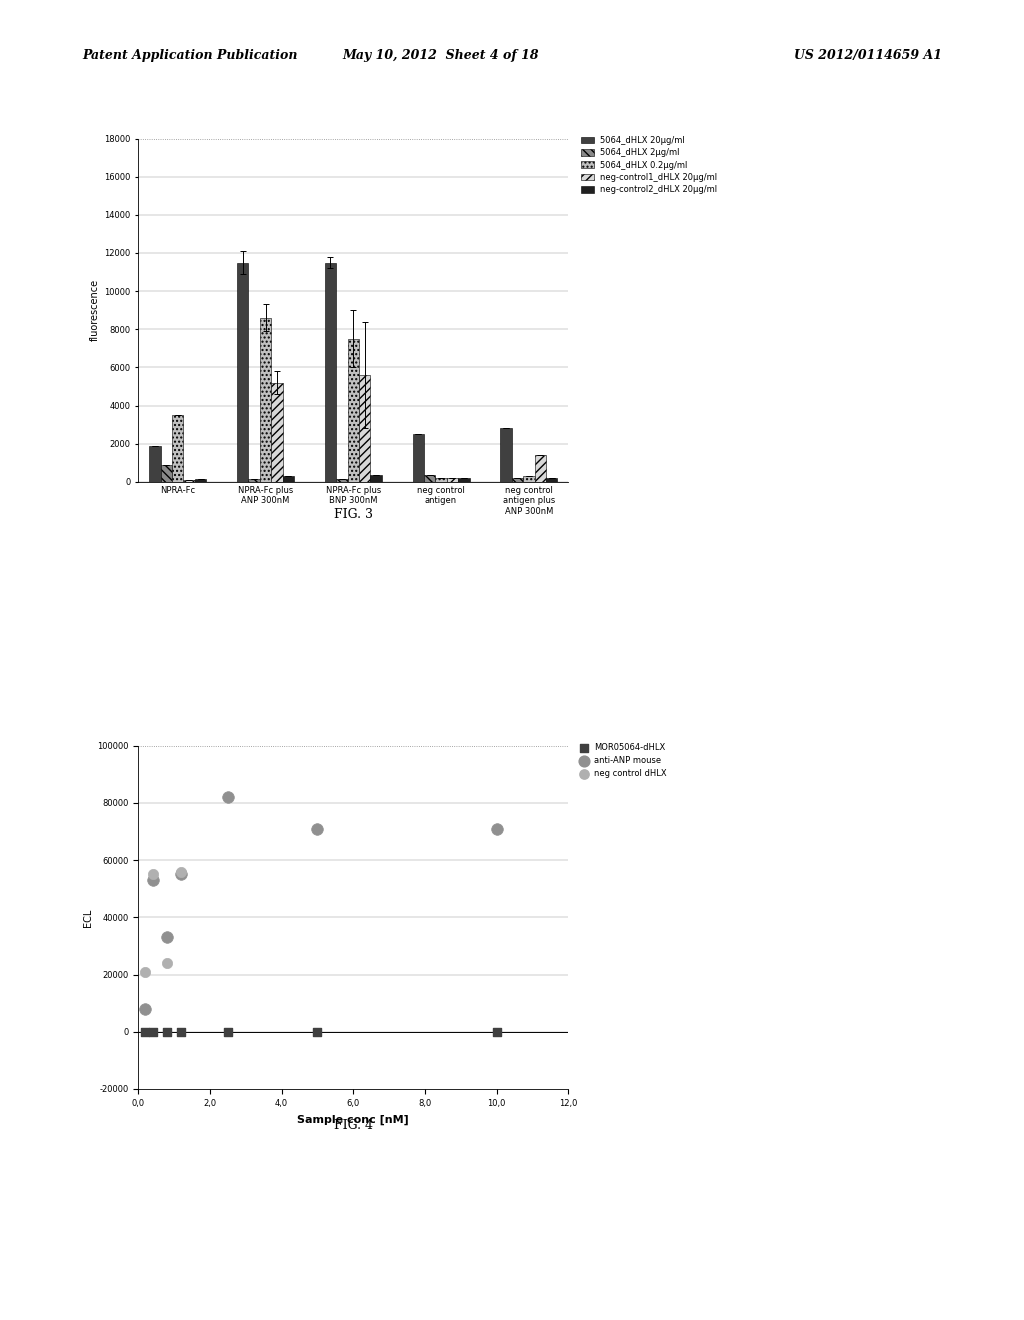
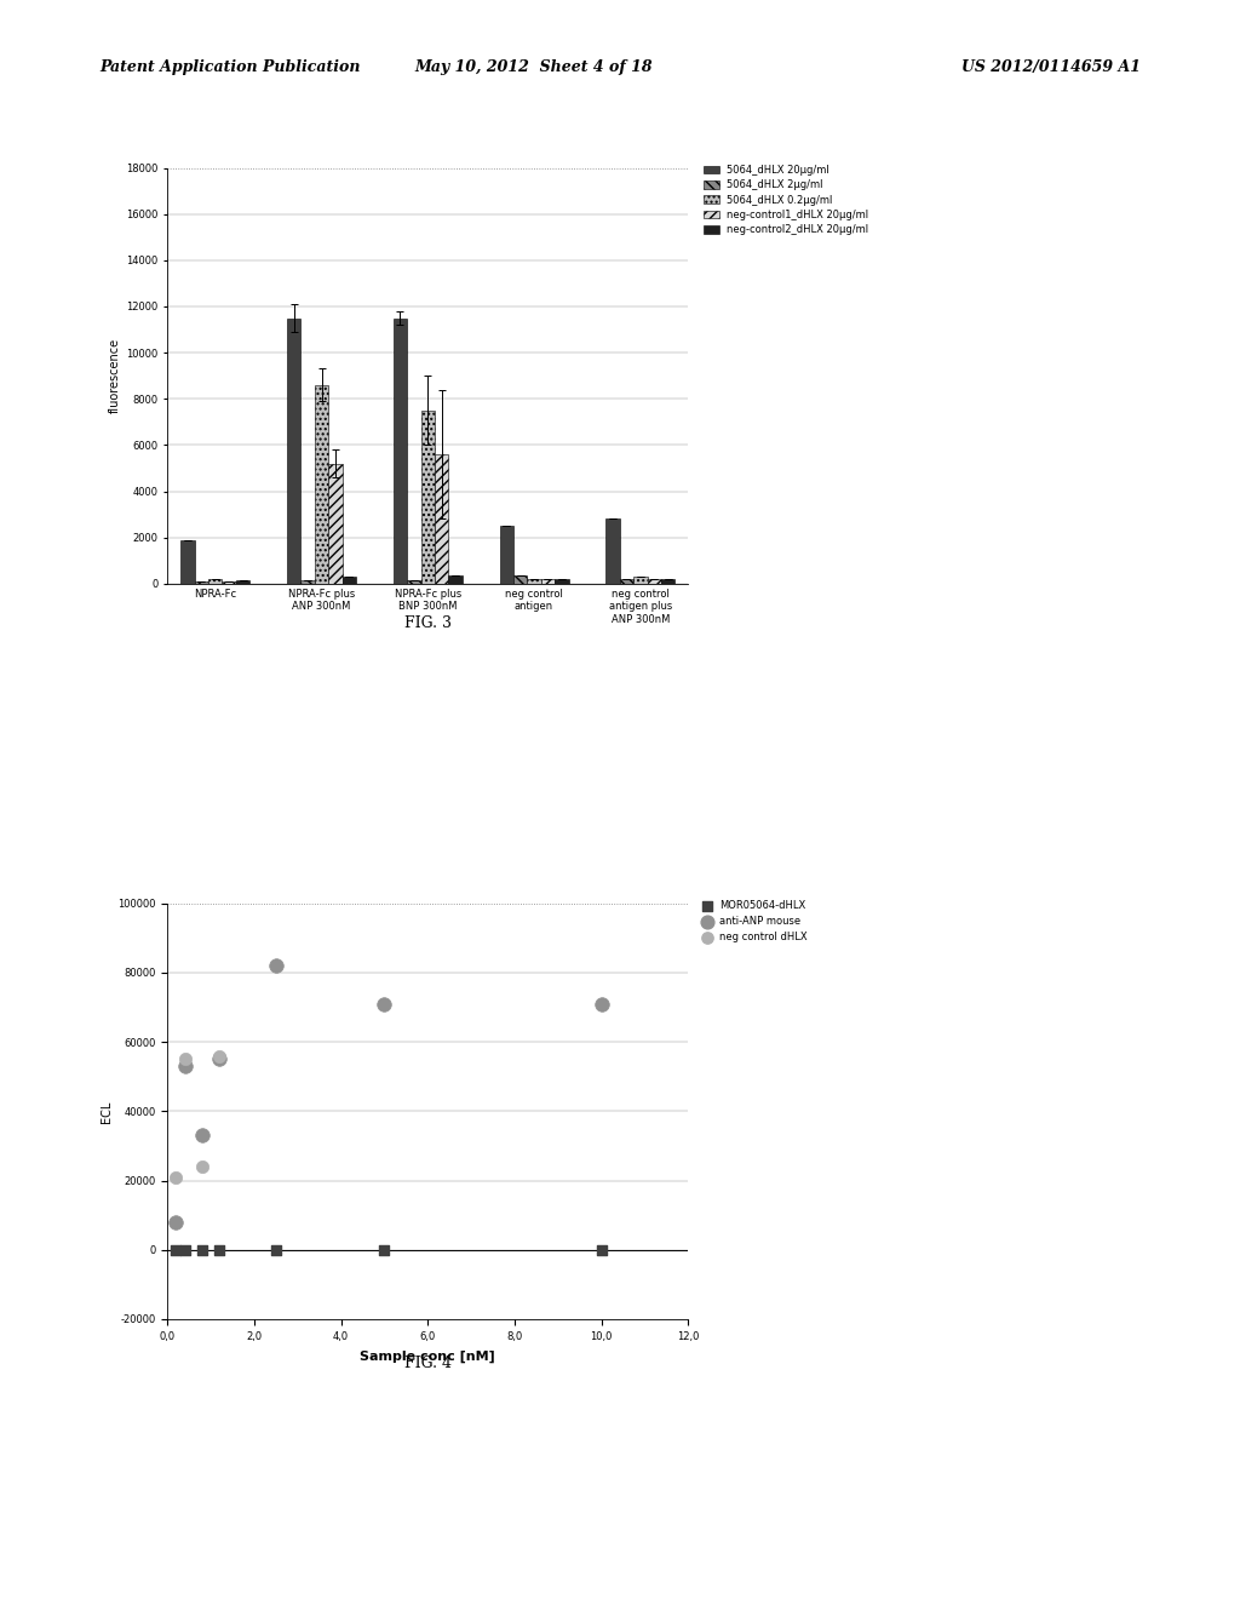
5064_dHLX 2µg/ml/NPRA-Fc: 900 -> 100
5064_dHLX 0.2µg/ml/NPRA-Fc: 3500 -> 200
neg-control1_dHLX 20µg/ml/neg control antigen plus ANP 300nM: 1400 -> 200
